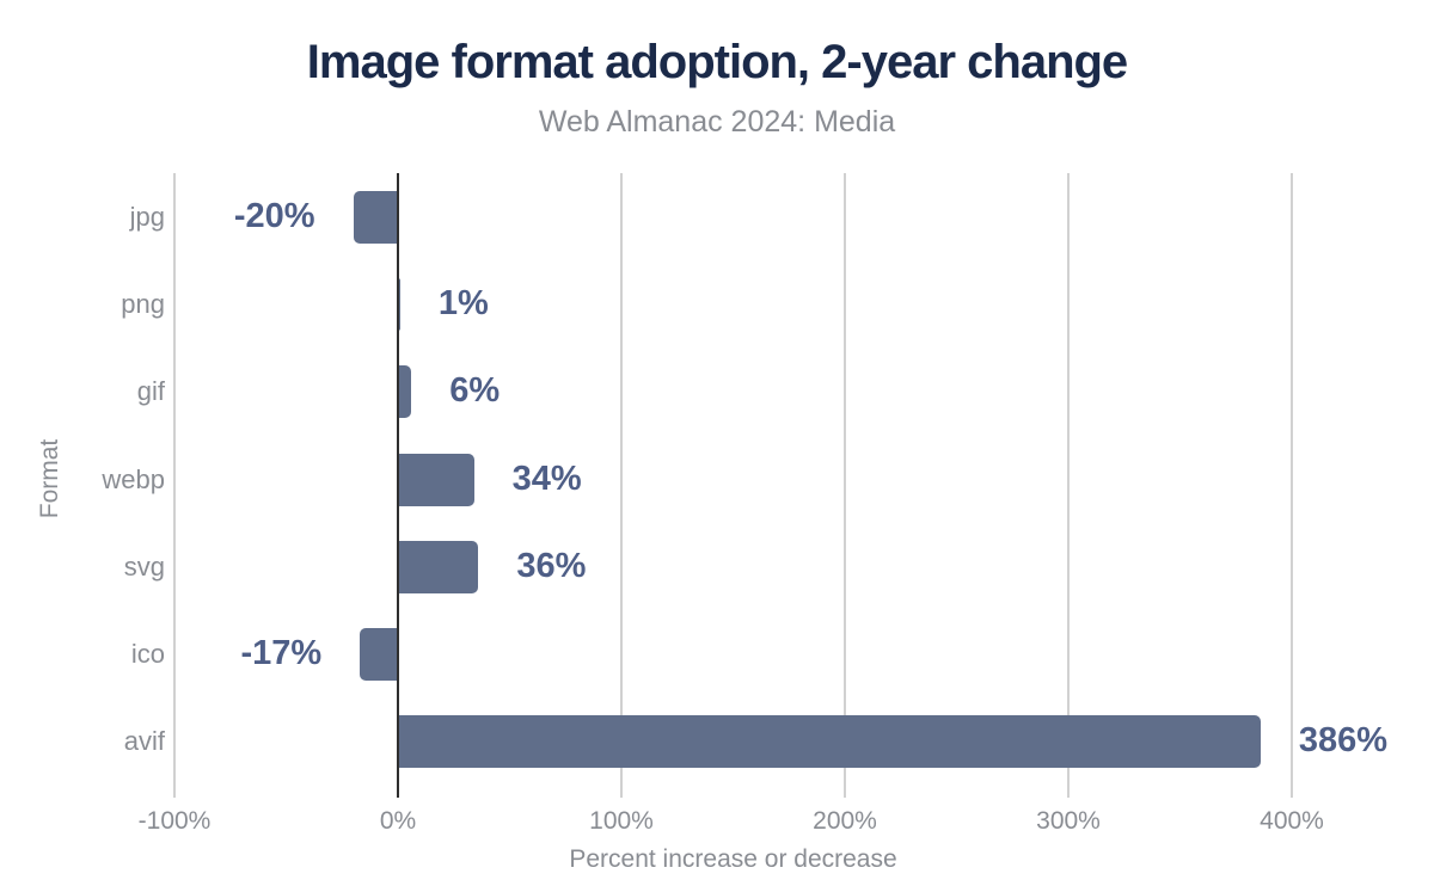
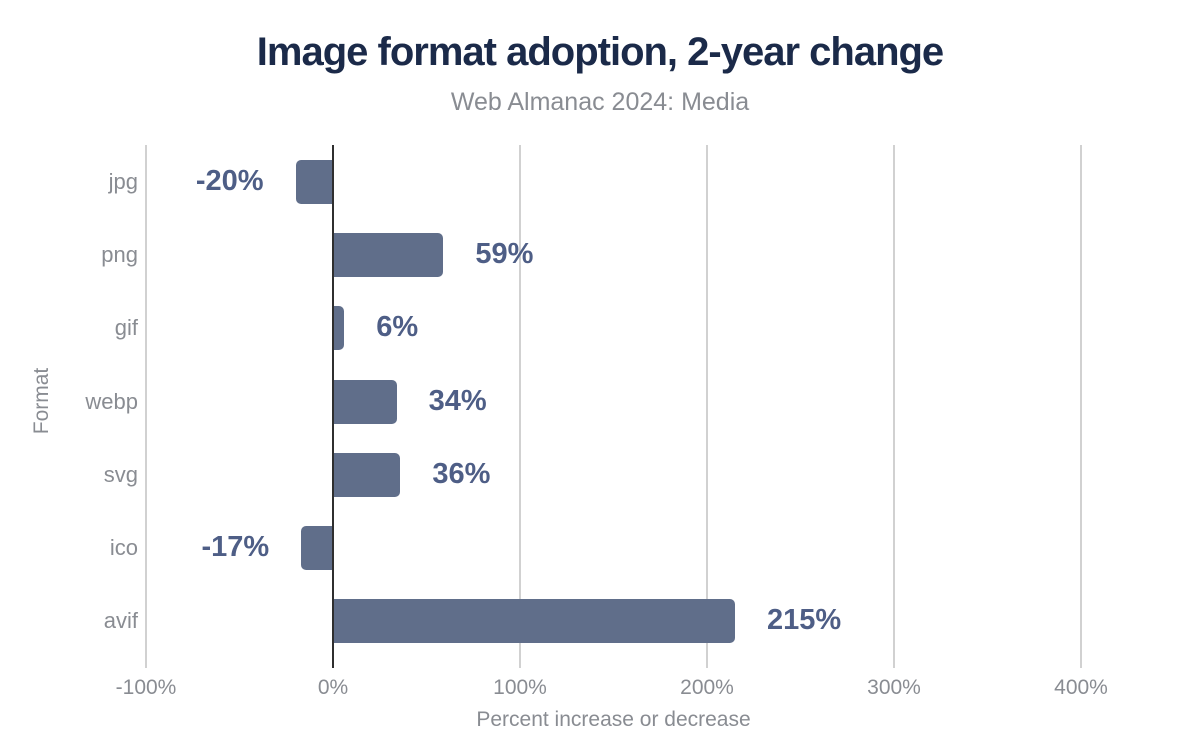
png: 1% -> 59%
avif: 386% -> 215%
